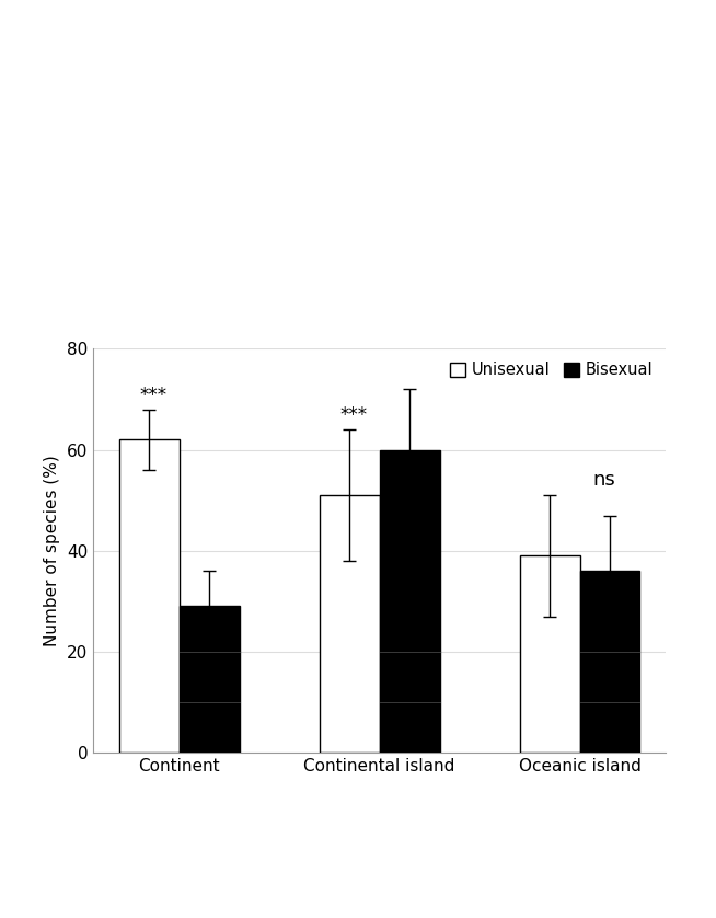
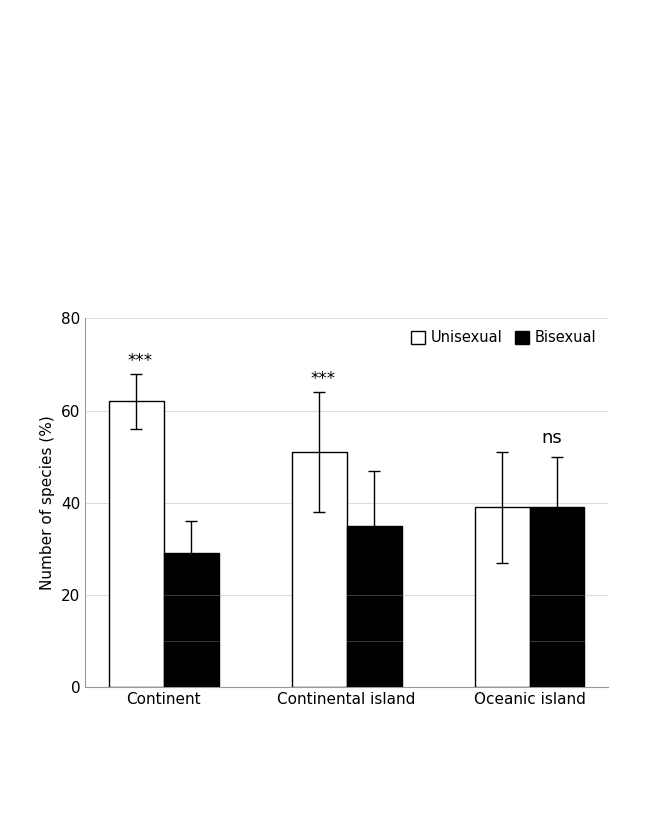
Bisexual/Continental island: 60 -> 35
Bisexual/Oceanic island: 36 -> 39
